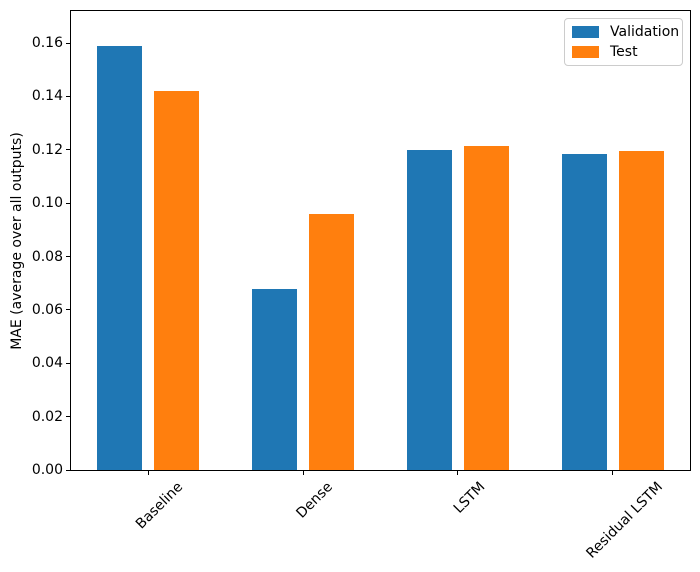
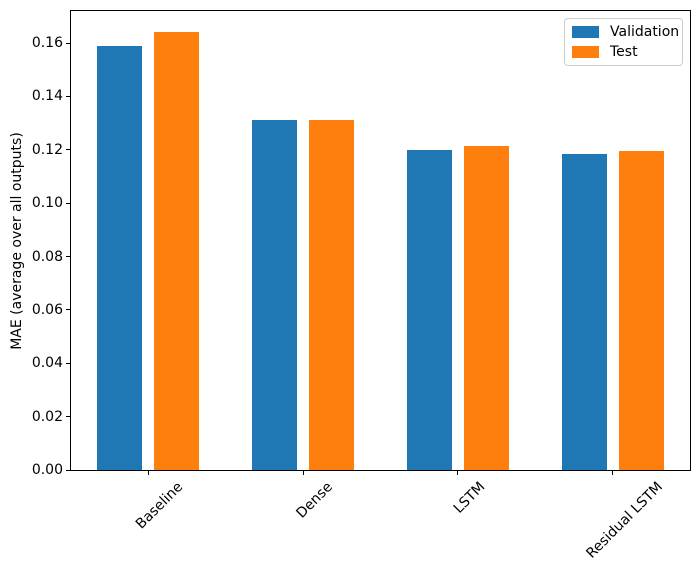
Test/Baseline: 0.142 -> 0.164
Validation/Dense: 0.068 -> 0.131
Test/Dense: 0.096 -> 0.131
